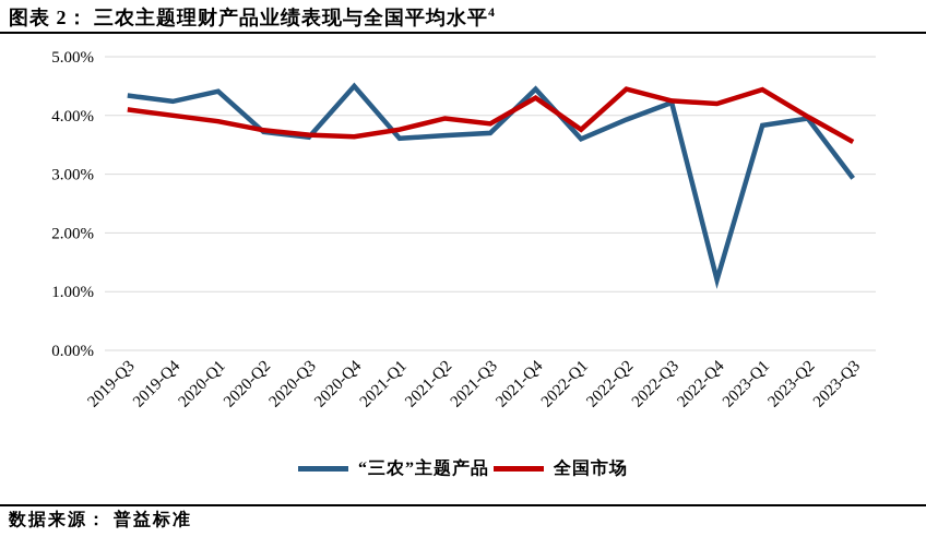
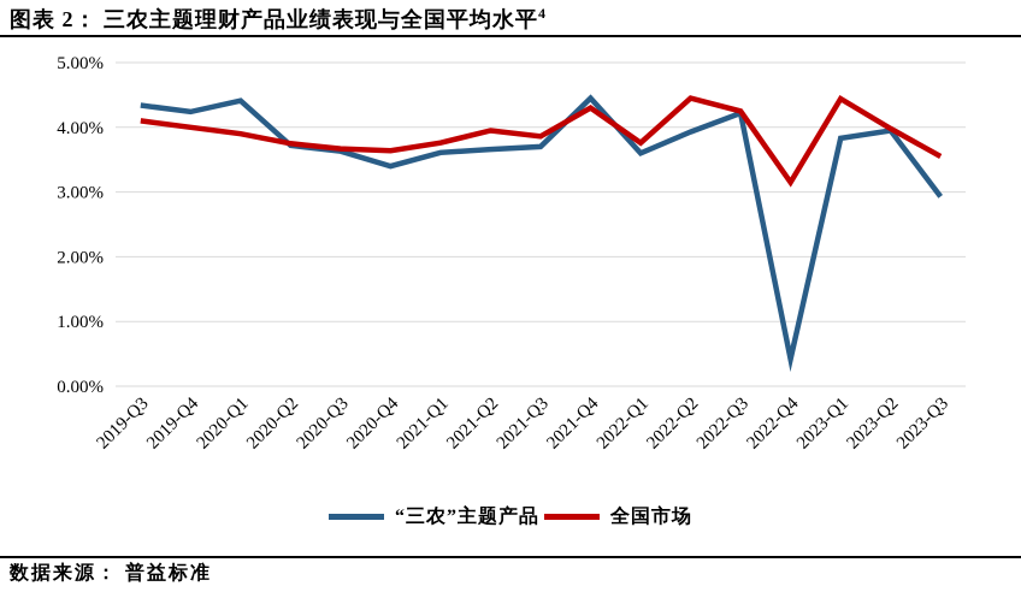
“三农”主题产品/2020-Q4: 4.5% -> 3.4%
“三农”主题产品/2022-Q4: 1.2% -> 0.4%
全国市场/2022-Q4: 4.2% -> 3.1%
